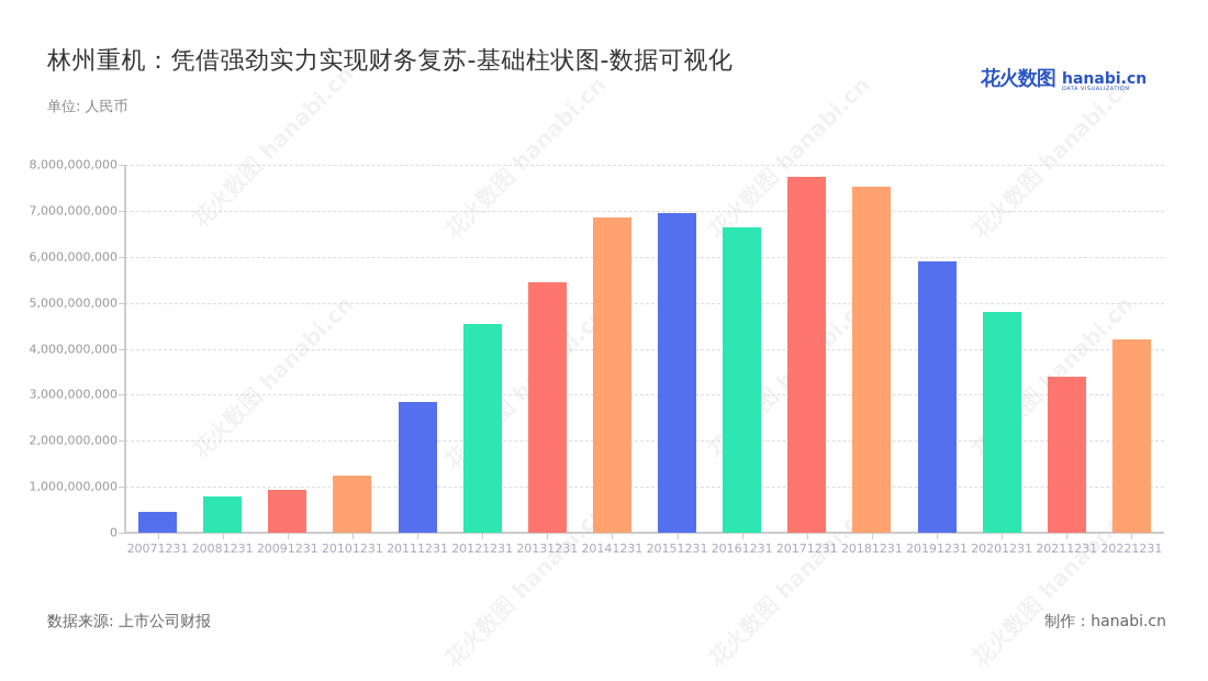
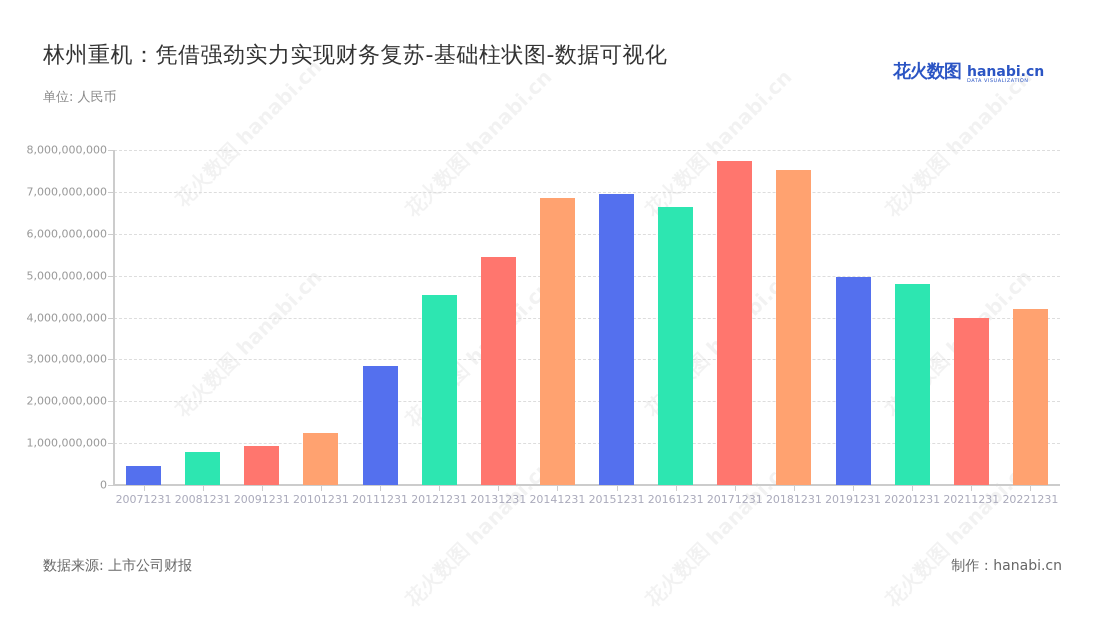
20191231: 5900000000 -> 5000000000
20211231: 3400000000 -> 4000000000
